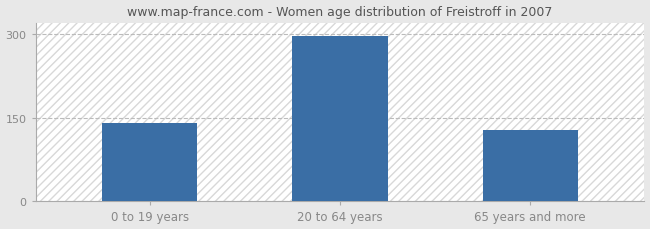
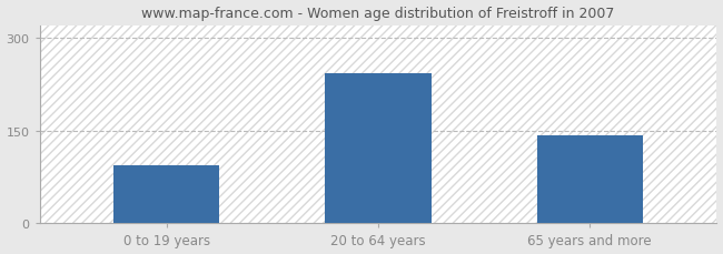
0 to 19 years: 140 -> 94
20 to 64 years: 297 -> 242
65 years and more: 128 -> 142
